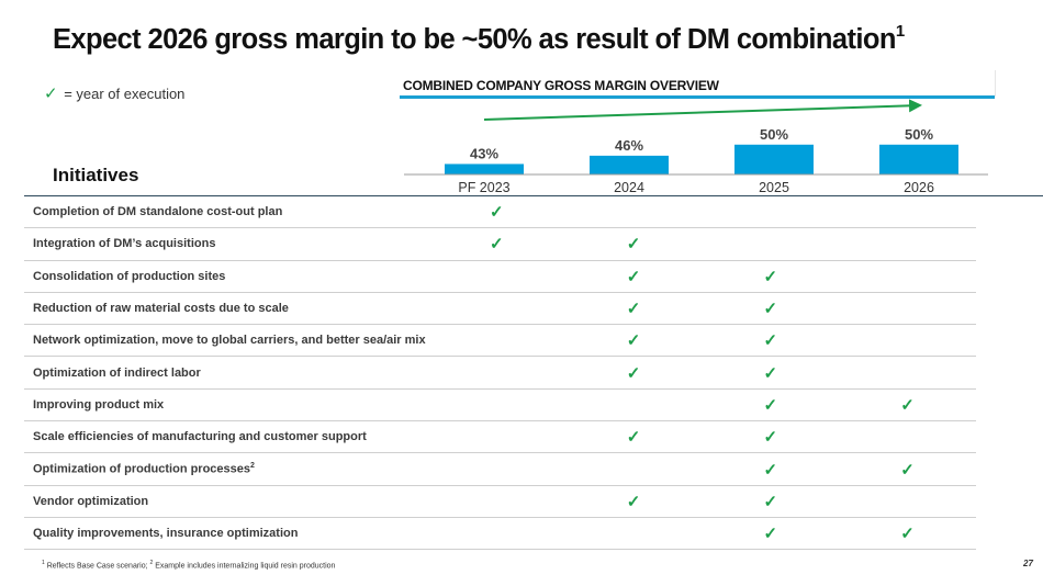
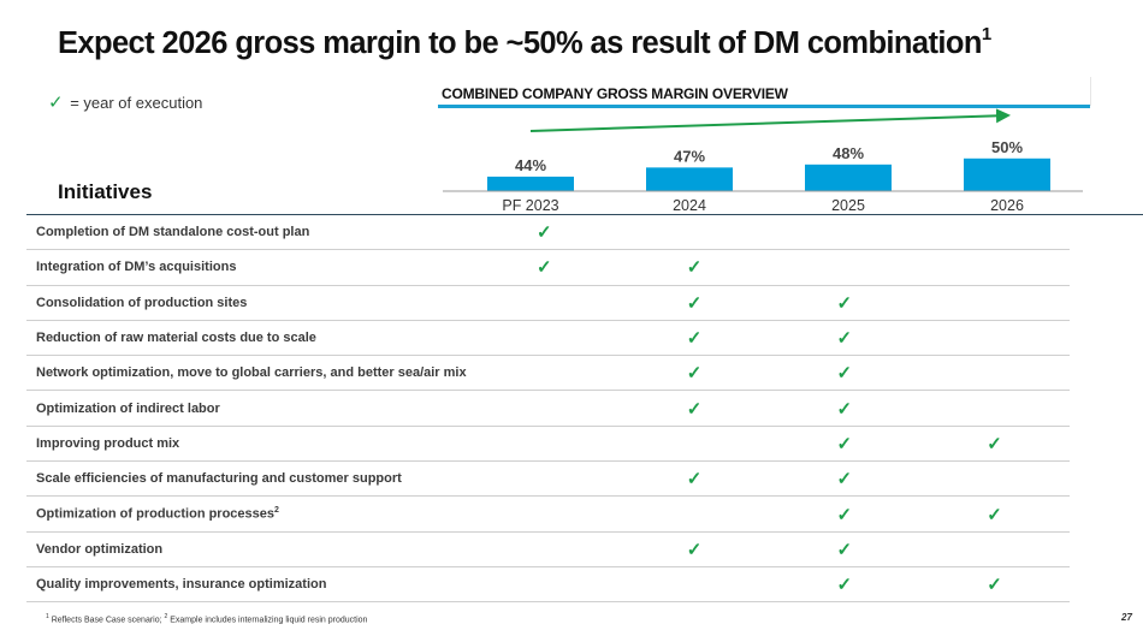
PF 2023: 43% -> 44%
2024: 46% -> 47%
2025: 50% -> 48%
